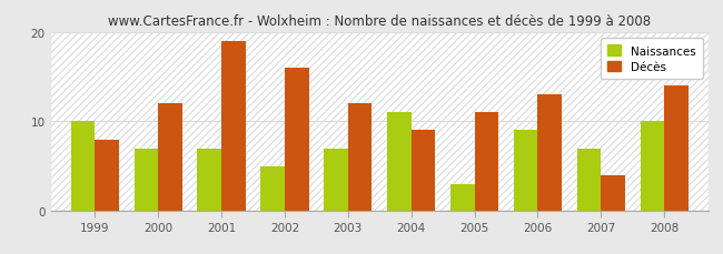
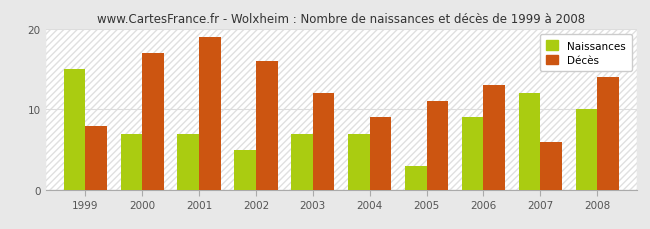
Naissances/1999: 10 -> 15
Décès/2000: 12 -> 17
Naissances/2004: 11 -> 7
Naissances/2007: 7 -> 12
Décès/2007: 4 -> 6
